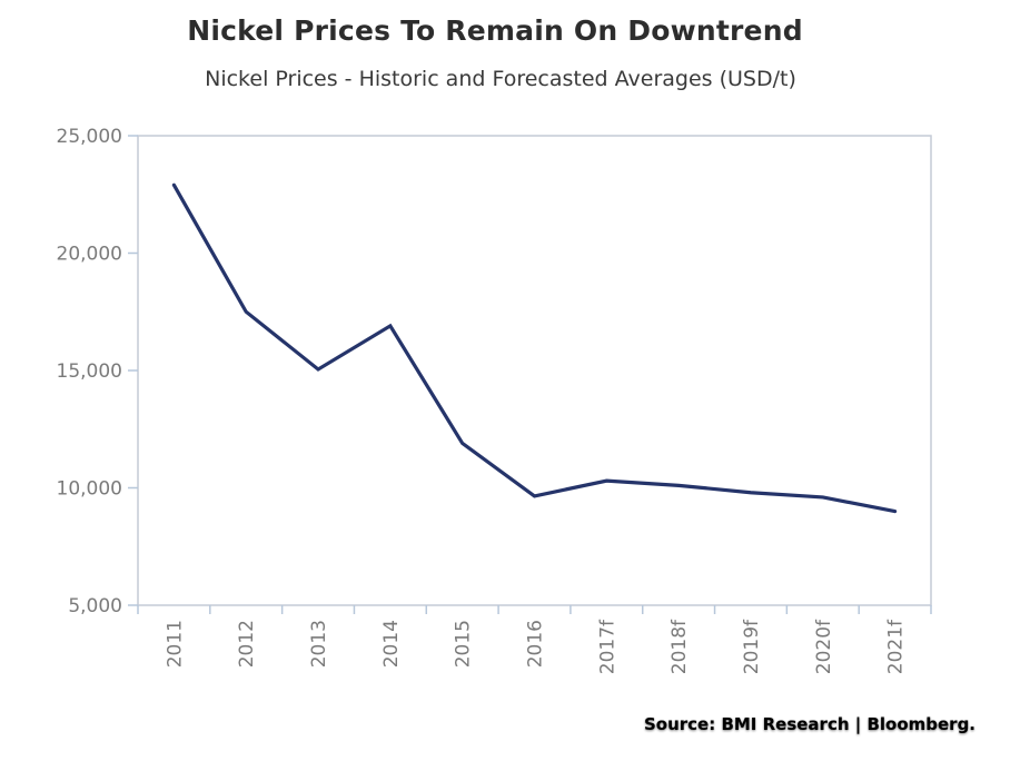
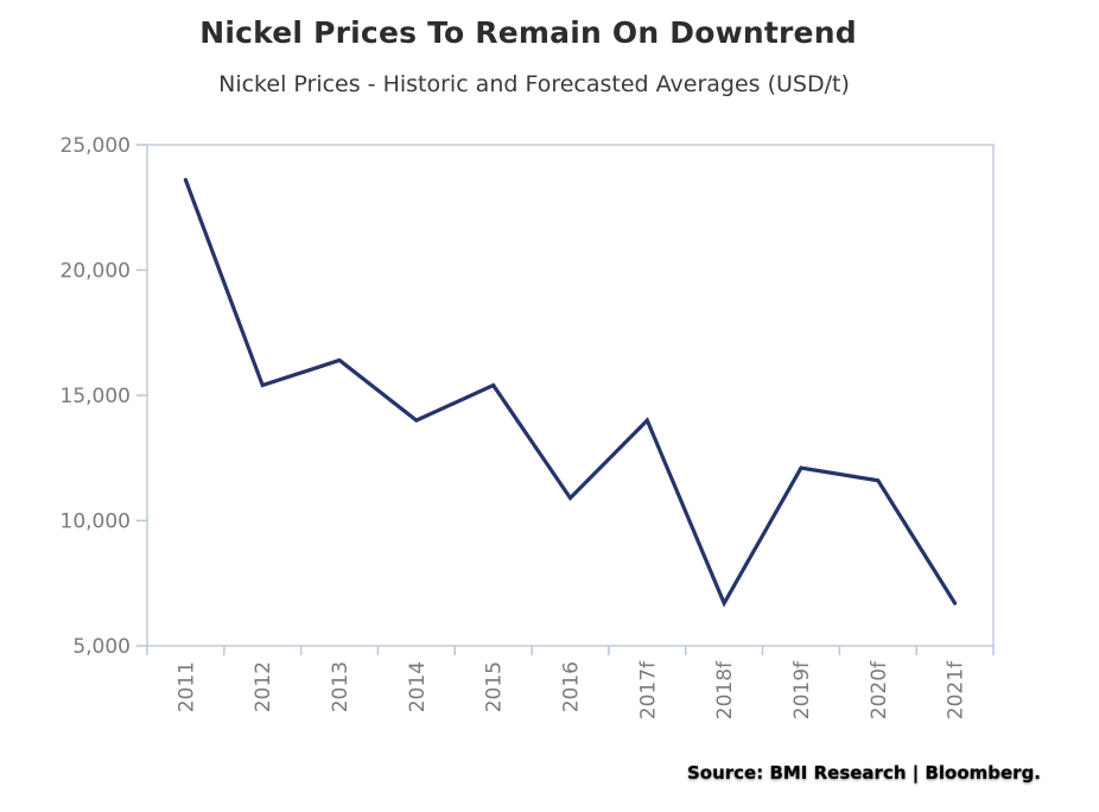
2011: 22900 -> 23600
2012: 17500 -> 15400
2013: 15000 -> 16400
2014: 16900 -> 14000
2015: 11900 -> 15400
2016: 9600 -> 10900
2017f: 10300 -> 14000
2018f: 10100 -> 6700
2019f: 9800 -> 12100
2020f: 9600 -> 11600
2021f: 9000 -> 6700
